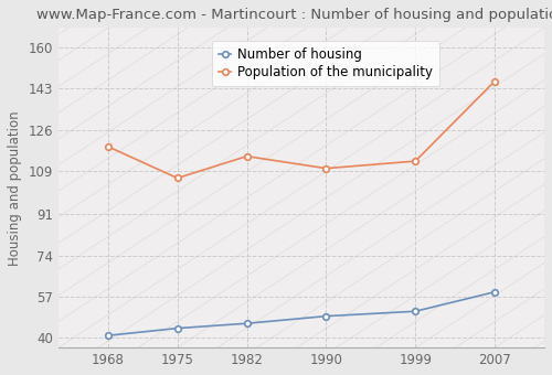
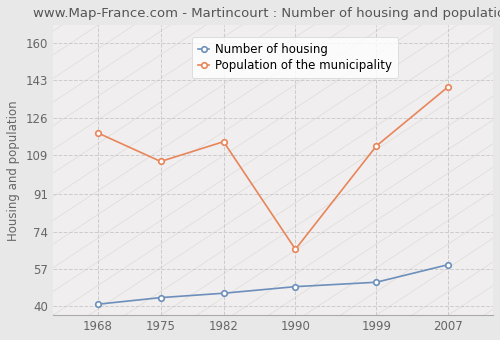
Population of the municipality/1990: 110 -> 66
Population of the municipality/2007: 146 -> 140
